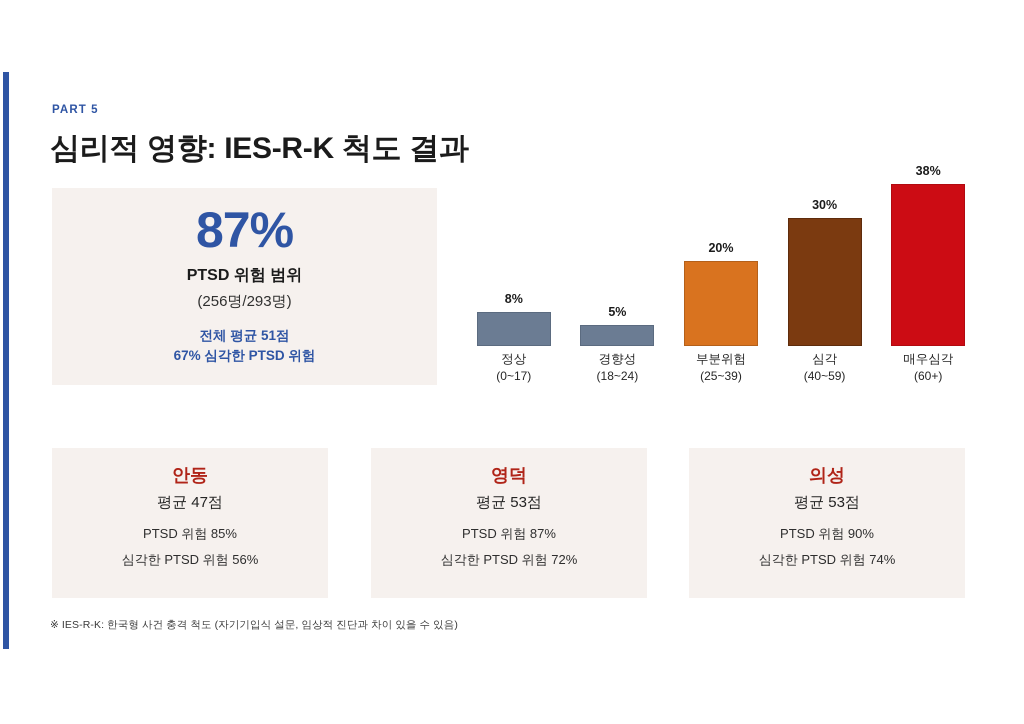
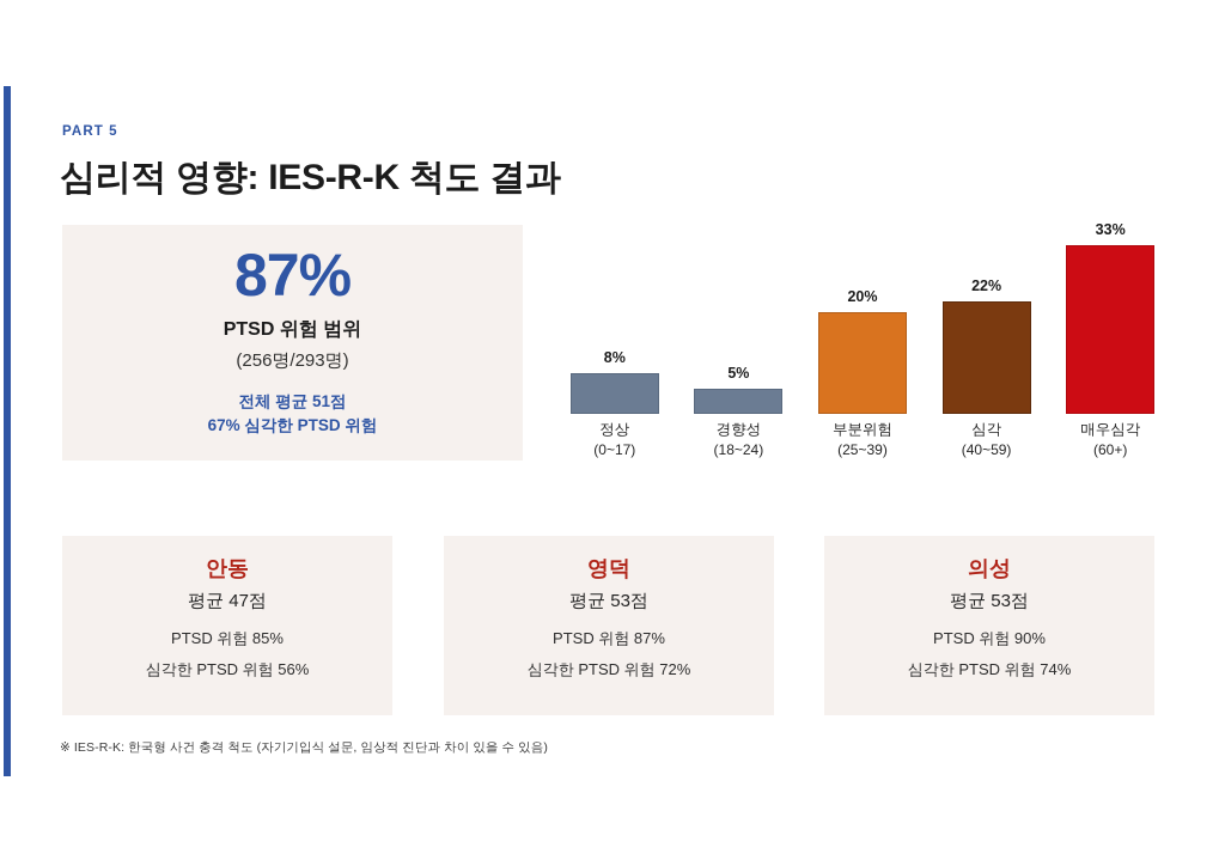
심각: 30% -> 22%
매우심각: 38% -> 33%
